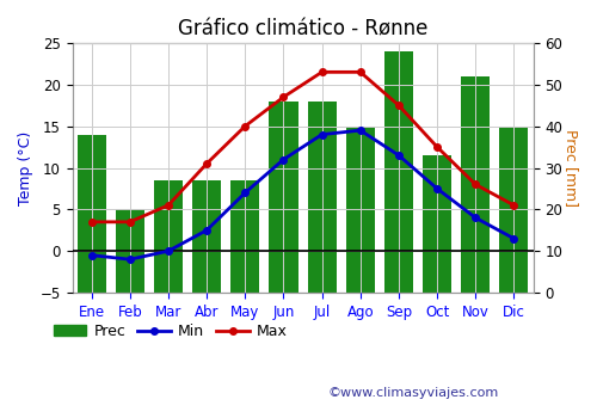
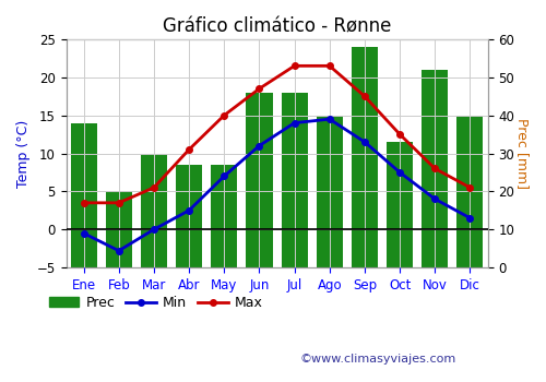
Min/Feb: -1.0 -> -2.8
Prec/Mar: 27 -> 30
